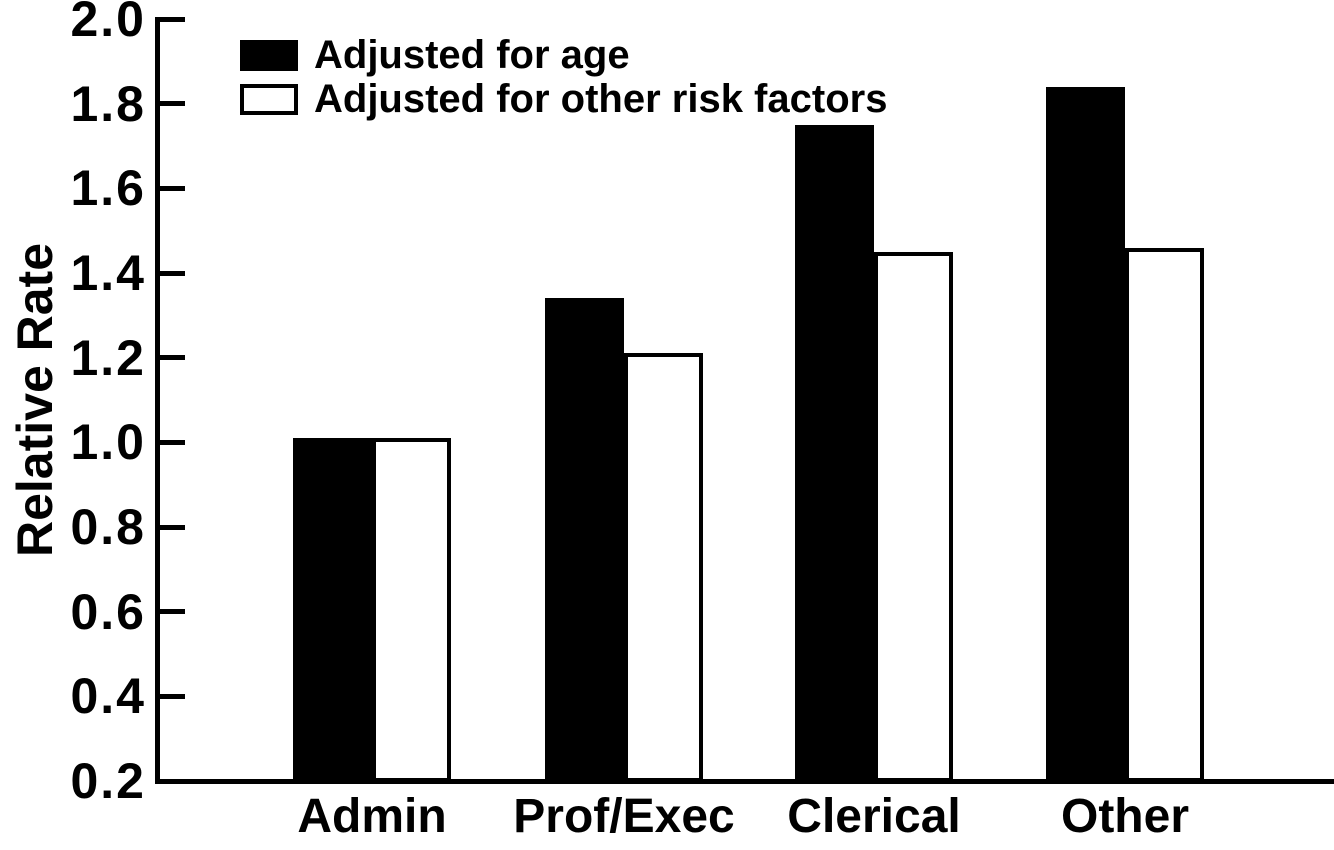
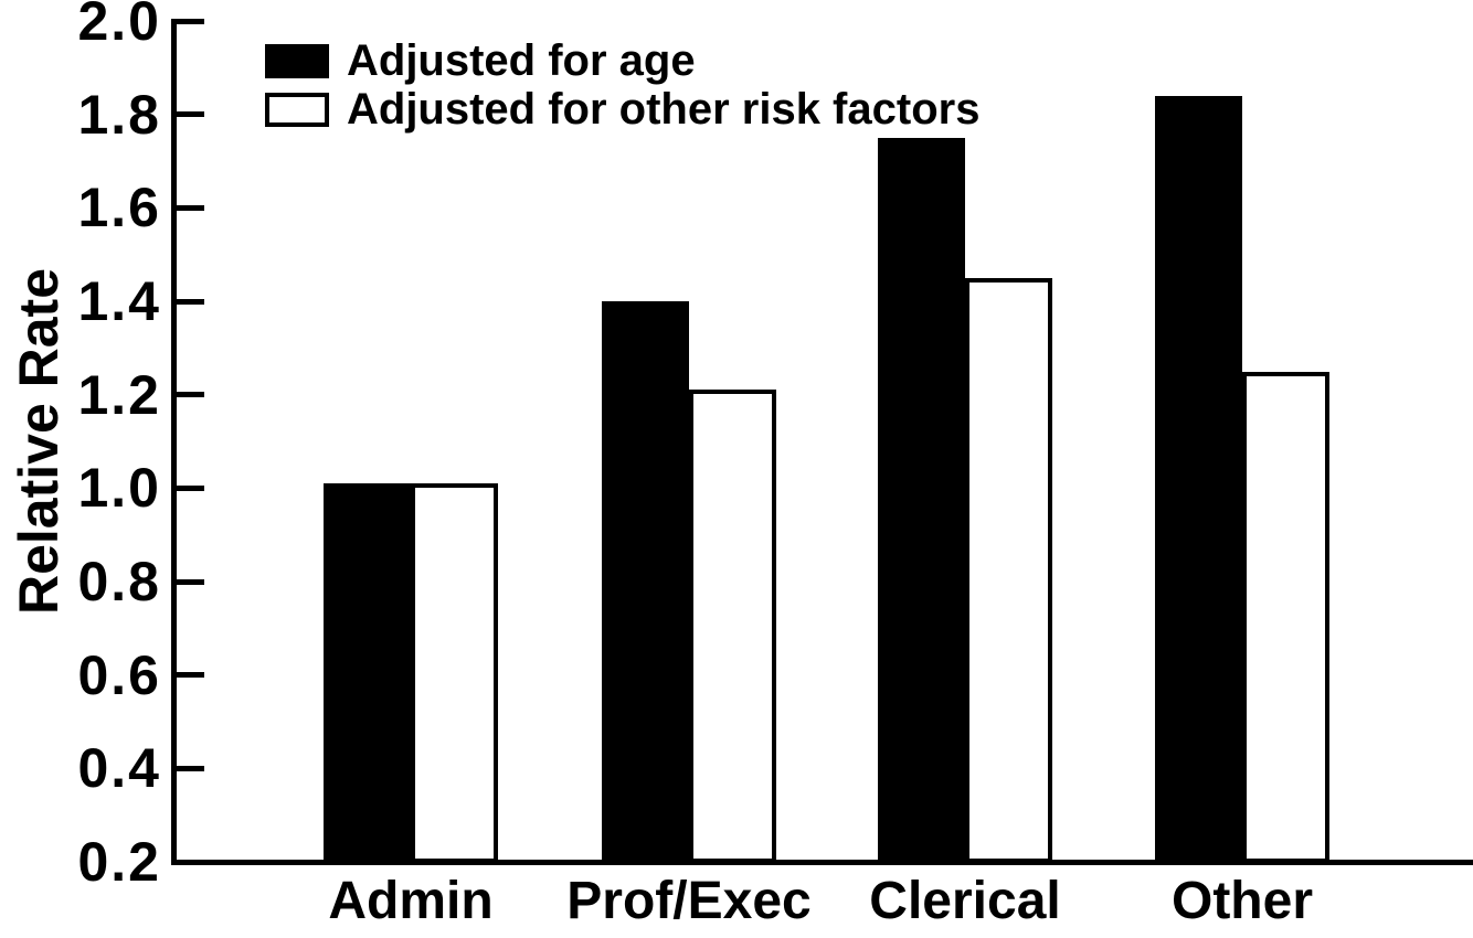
Adjusted for age/Prof/Exec: 1.34 -> 1.40
Adjusted for other risk factors/Other: 1.46 -> 1.25
